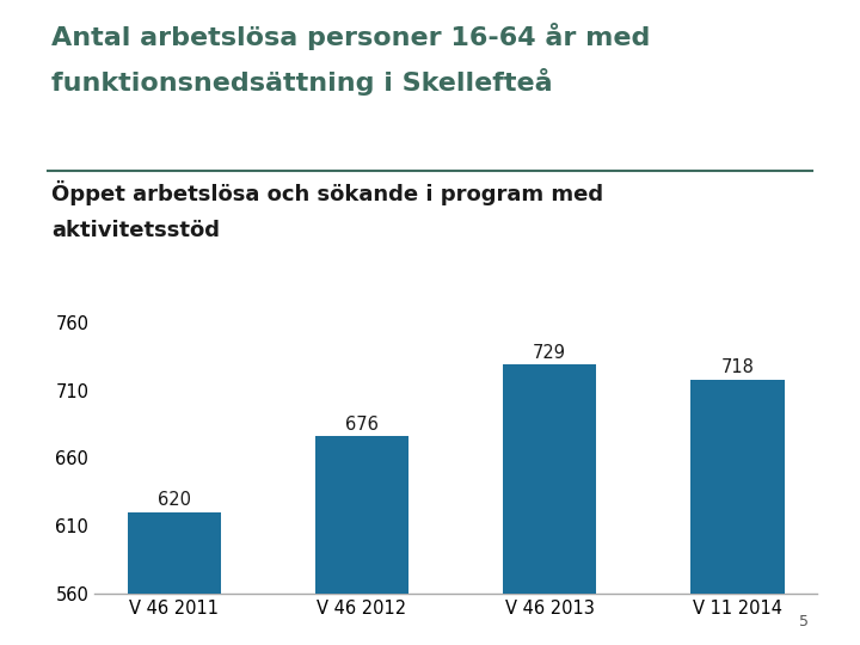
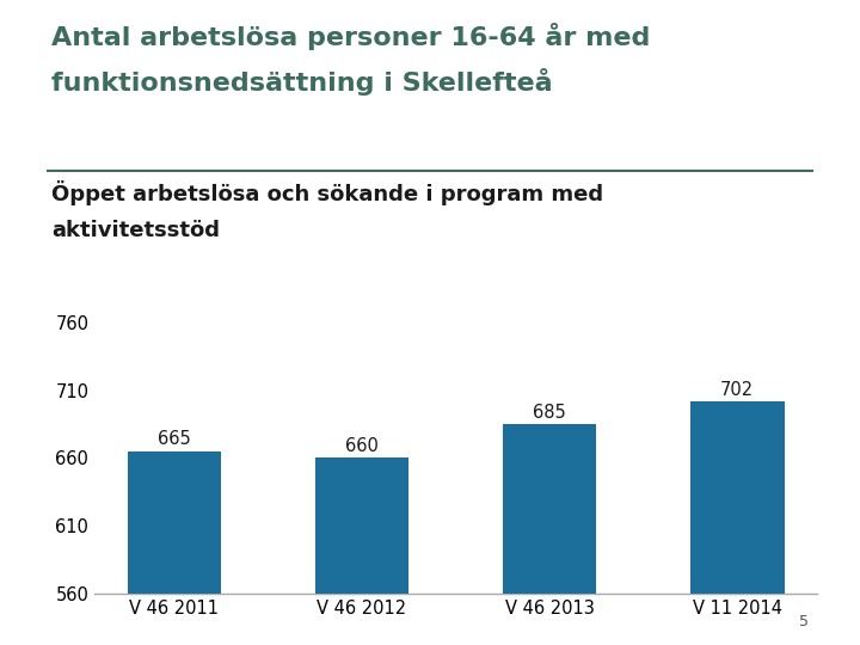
V 46 2011: 620 -> 665
V 46 2012: 676 -> 660
V 46 2013: 729 -> 685
V 11 2014: 718 -> 702
